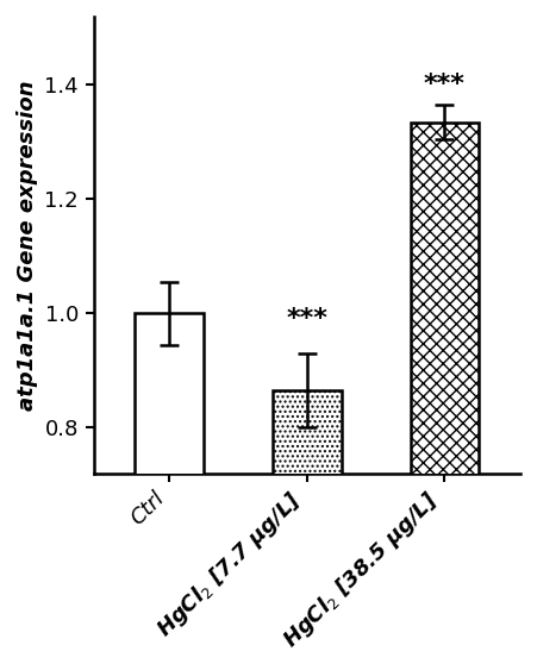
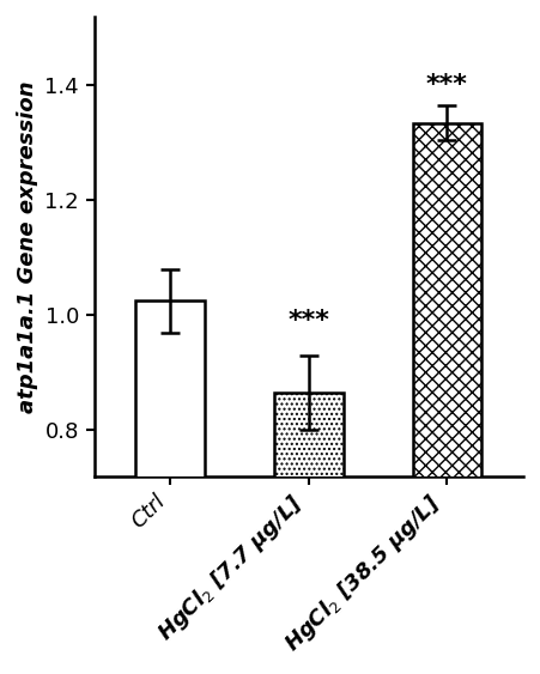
Ctrl: 1.000 -> 1.025
